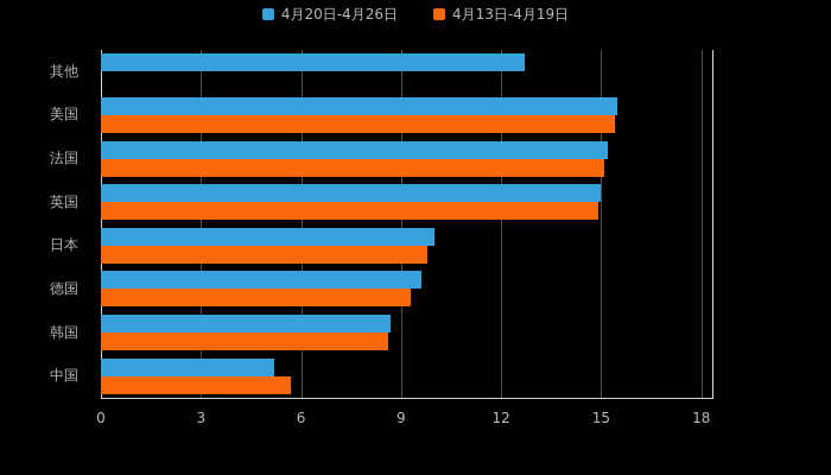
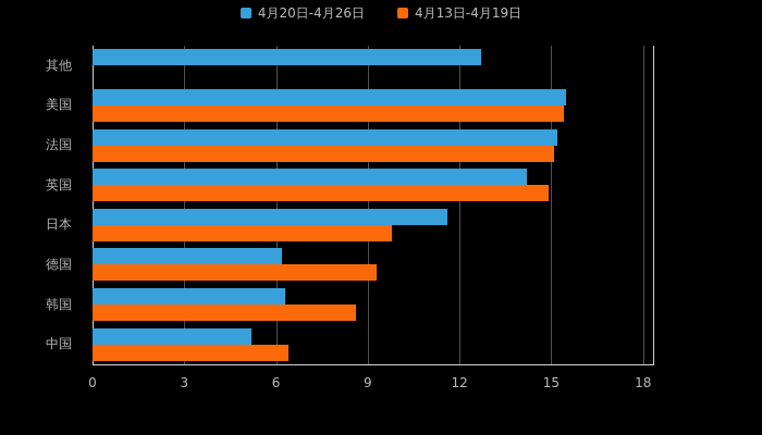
4月20日-4月26日/英国: 15.0 -> 14.2
4月20日-4月26日/日本: 10.0 -> 11.6
4月20日-4月26日/德国: 9.6 -> 6.2
4月20日-4月26日/韩国: 8.7 -> 6.3
4月13日-4月19日/中国: 5.7 -> 6.4
